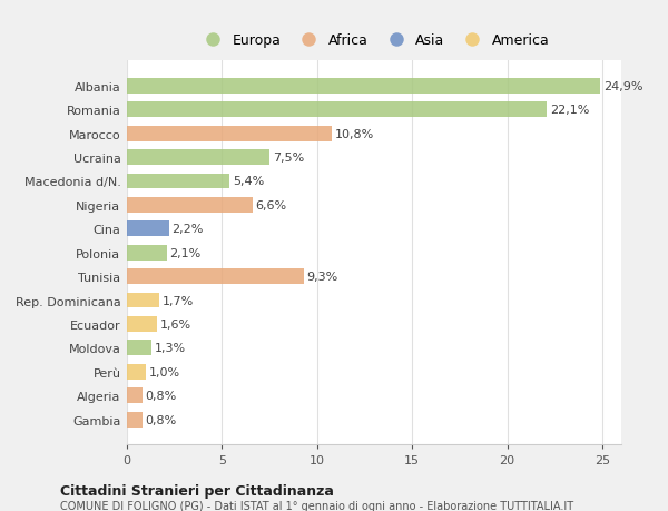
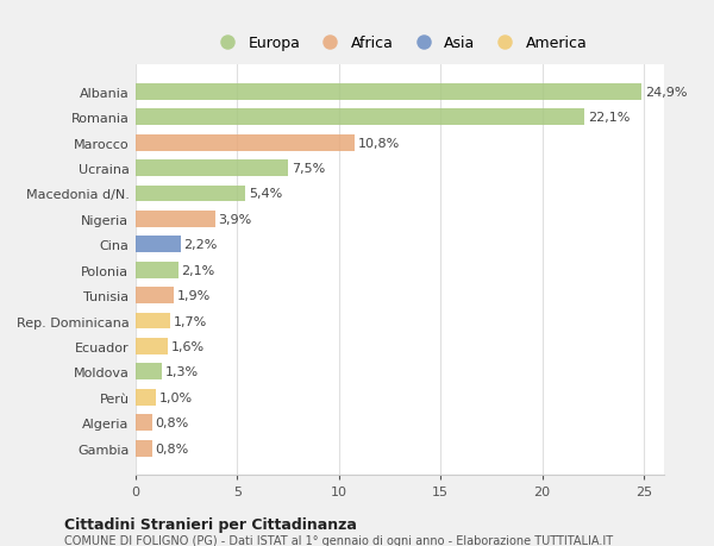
Nigeria: 6,6% -> 3,9%
Tunisia: 9,3% -> 1,9%
